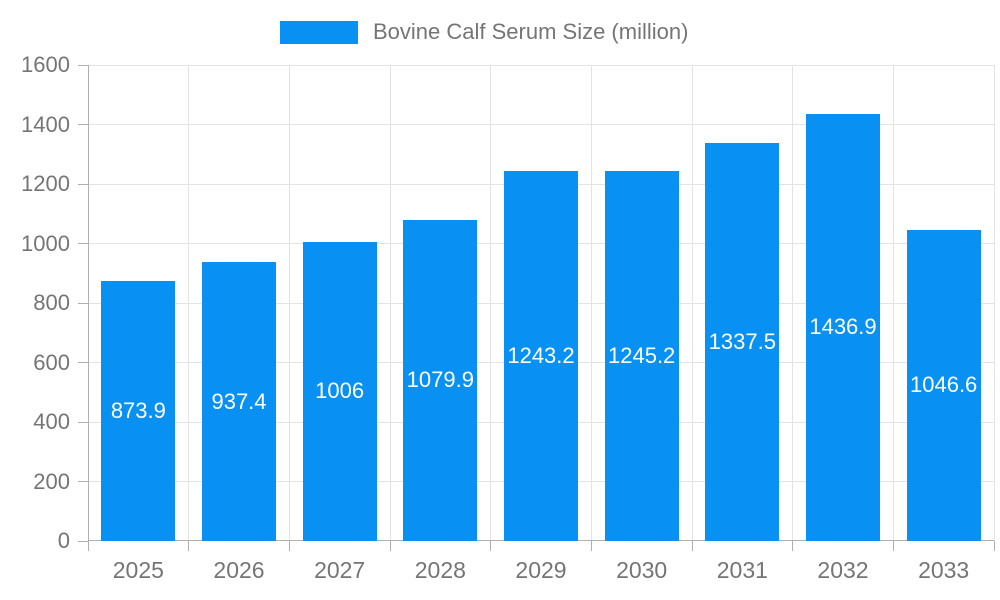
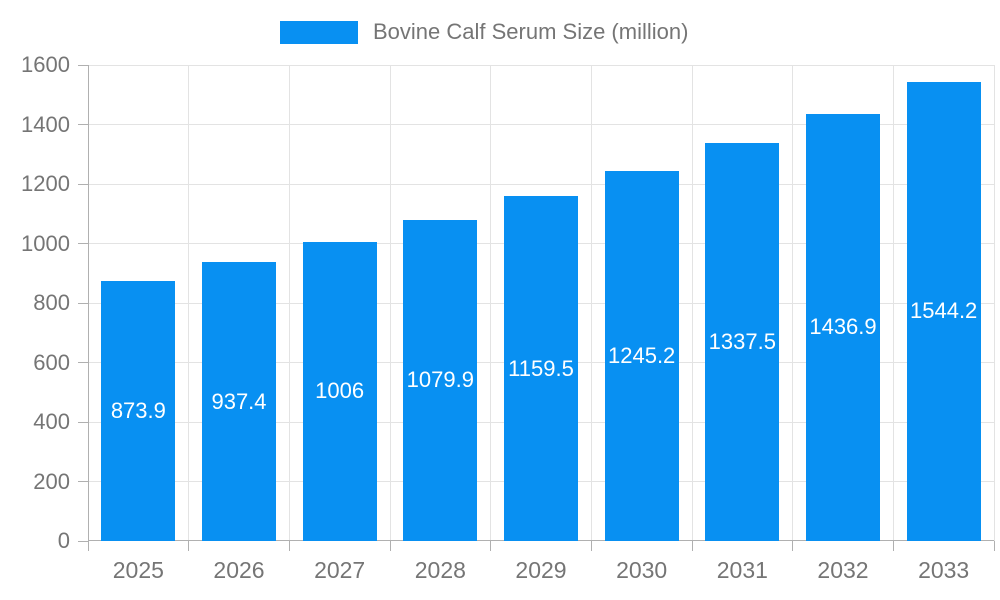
2029: 1243.2 -> 1159.5
2033: 1046.6 -> 1544.2
